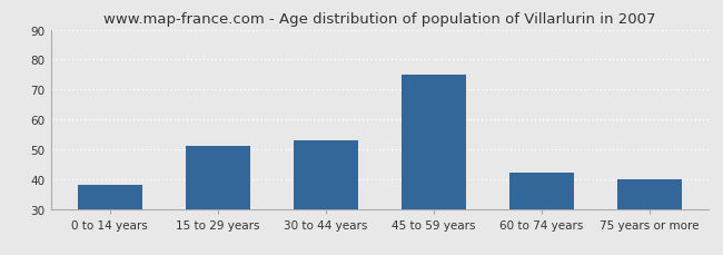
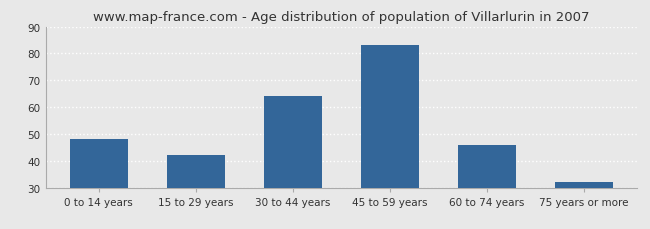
0 to 14 years: 38 -> 48
15 to 29 years: 51 -> 42
30 to 44 years: 53 -> 64
45 to 59 years: 75 -> 83
60 to 74 years: 42 -> 46
75 years or more: 40 -> 32
